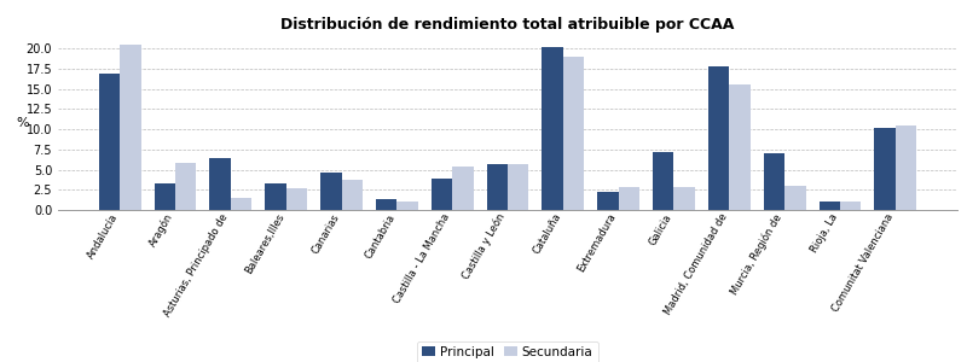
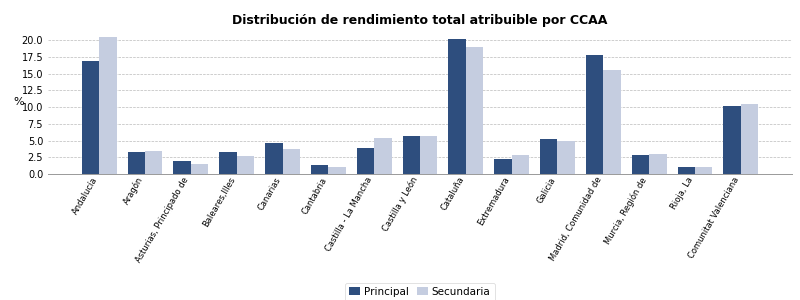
Secundaria/Aragón: 5.8 -> 3.4
Principal/Asturias, Principado de: 6.4 -> 2.0
Principal/Galicia: 7.2 -> 5.2
Secundaria/Galicia: 2.8 -> 5.0
Principal/Murcia, Región de: 7.0 -> 2.8
